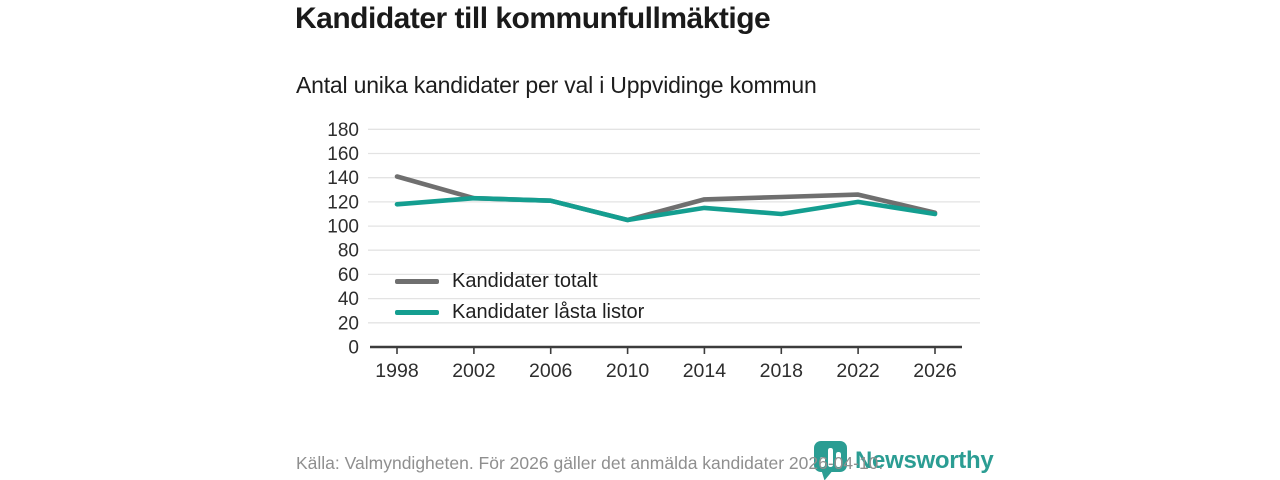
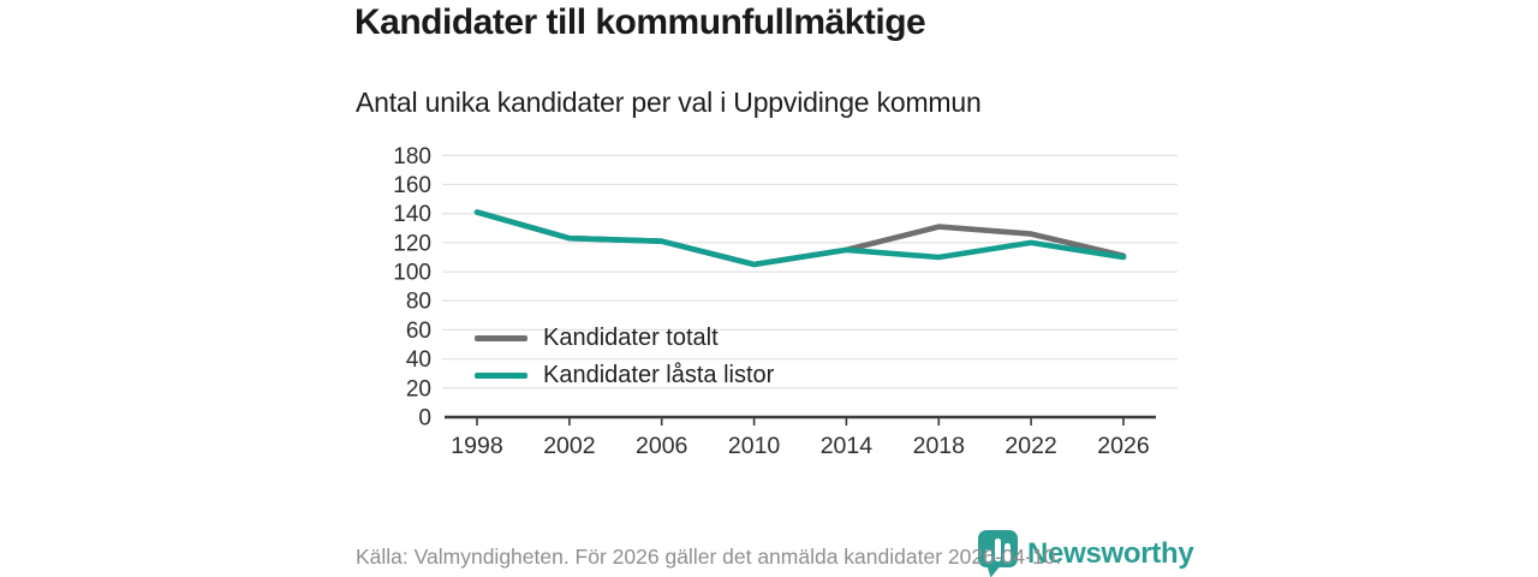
Kandidater låsta listor/1998: 118 -> 141
Kandidater totalt/2014: 122 -> 115
Kandidater totalt/2018: 124 -> 131
